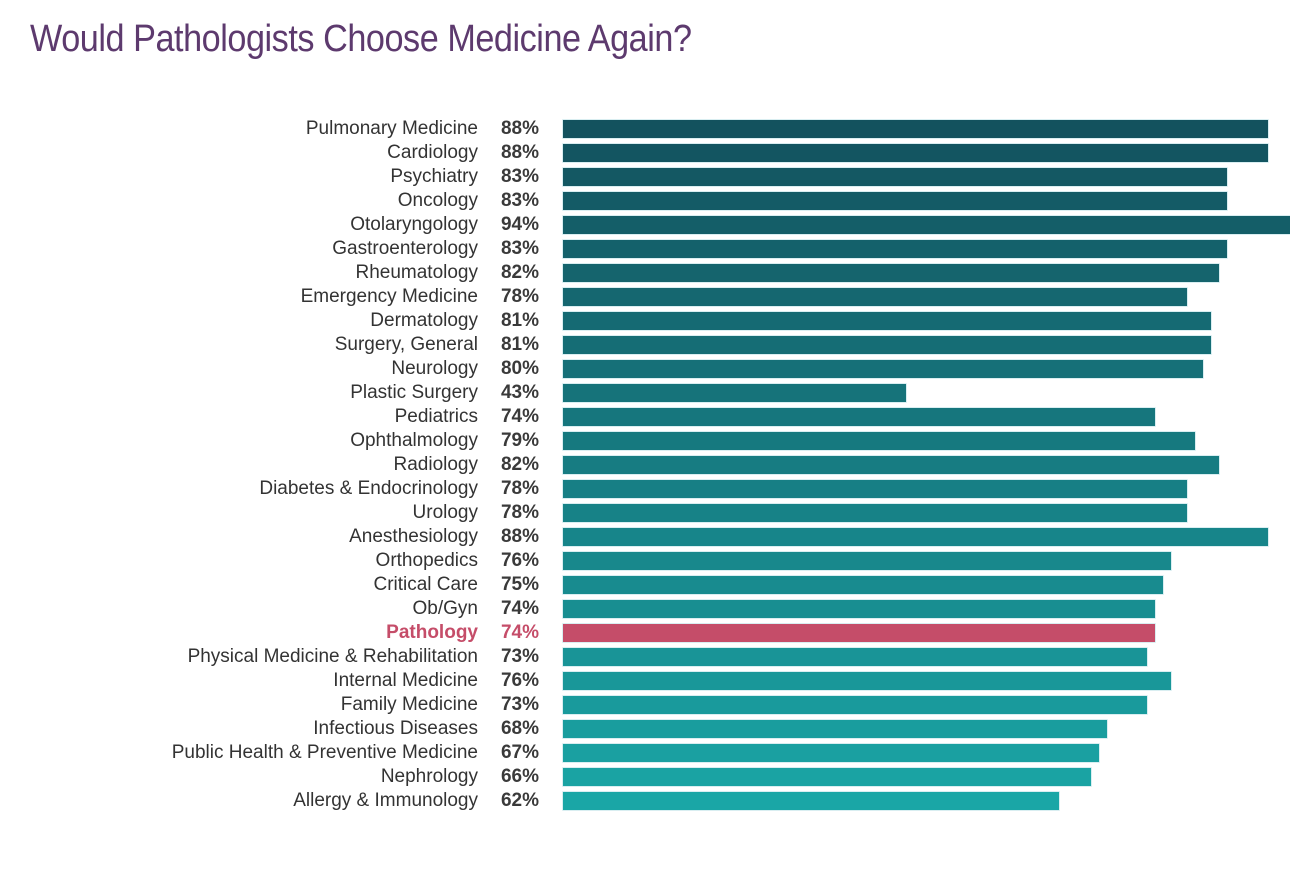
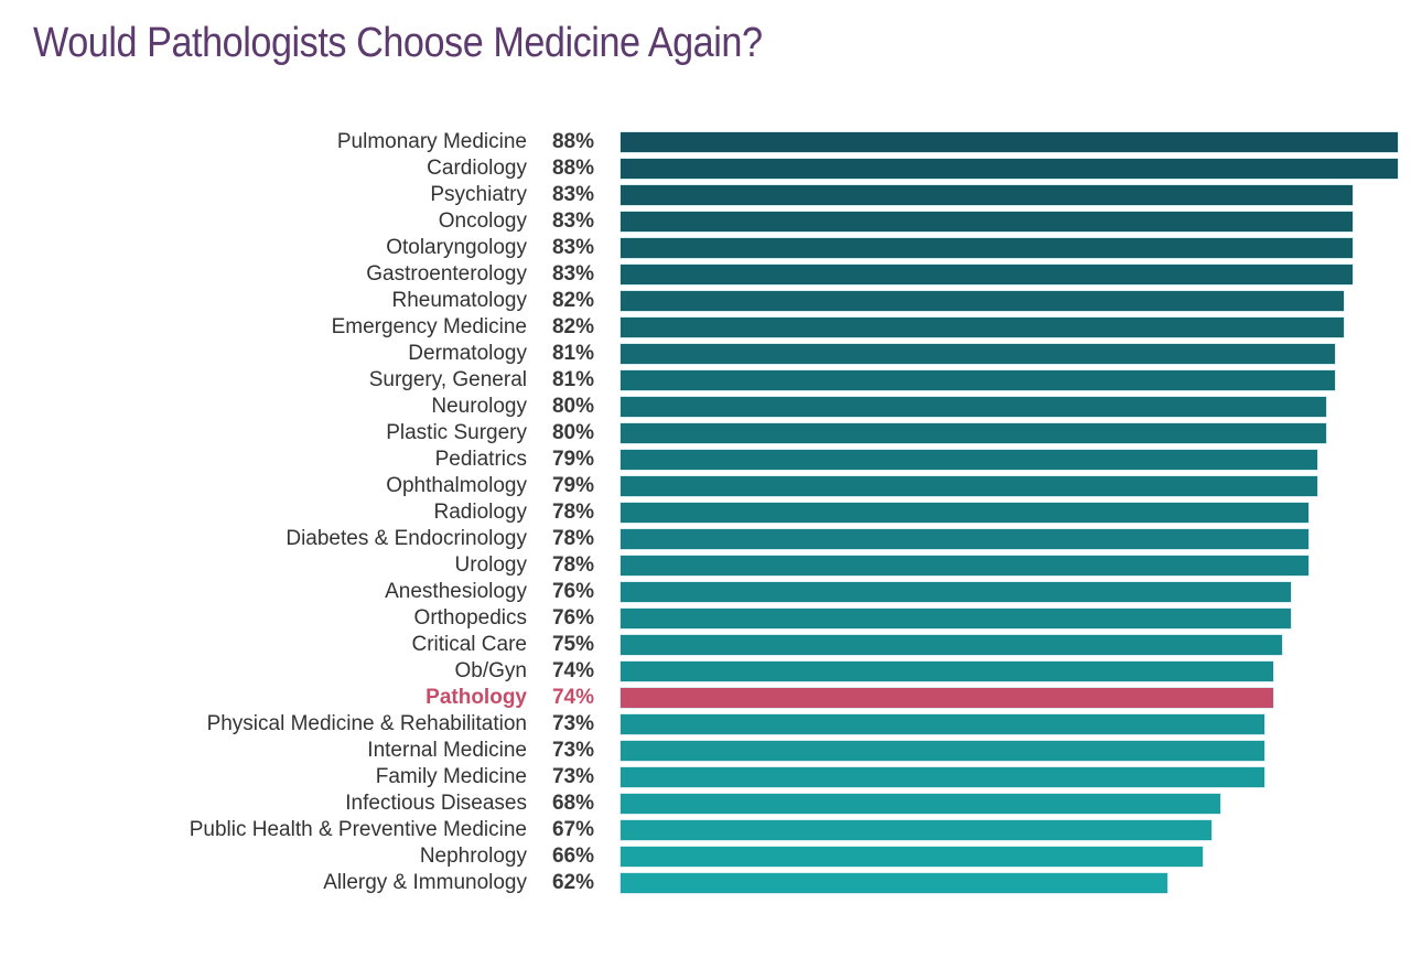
Otolaryngology: 94% -> 83%
Emergency Medicine: 78% -> 82%
Plastic Surgery: 43% -> 80%
Pediatrics: 74% -> 79%
Radiology: 82% -> 78%
Anesthesiology: 88% -> 76%
Internal Medicine: 76% -> 73%
